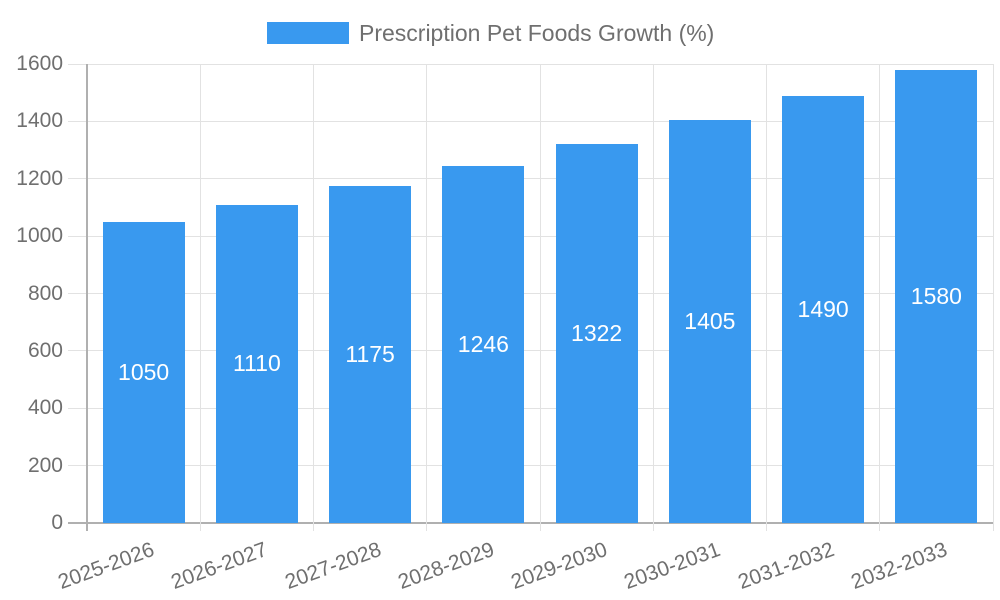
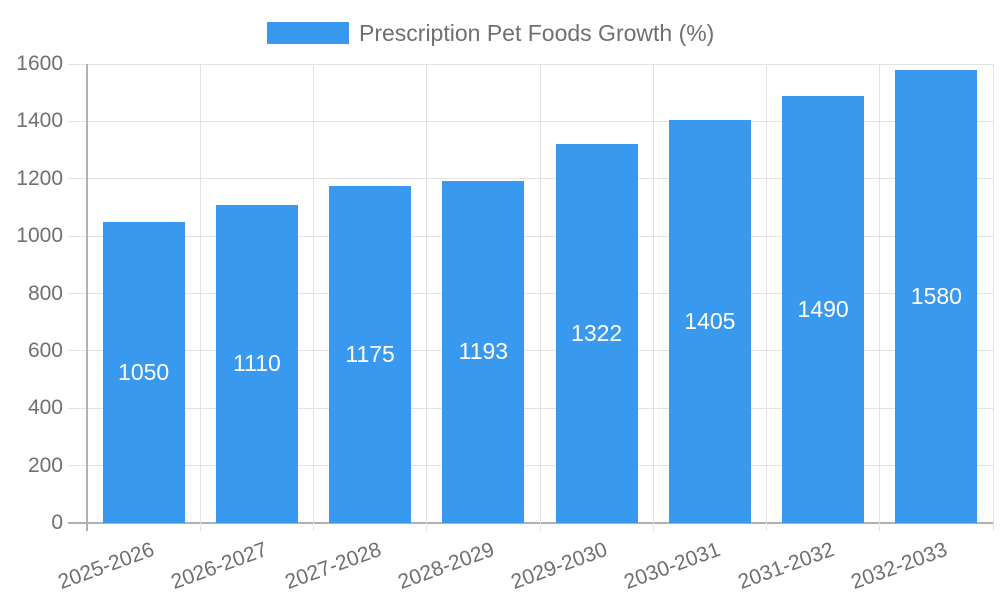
2028-2029: 1246 -> 1193
